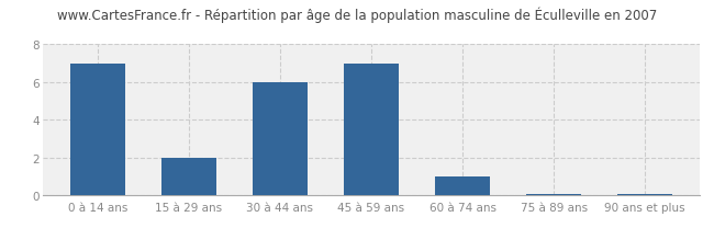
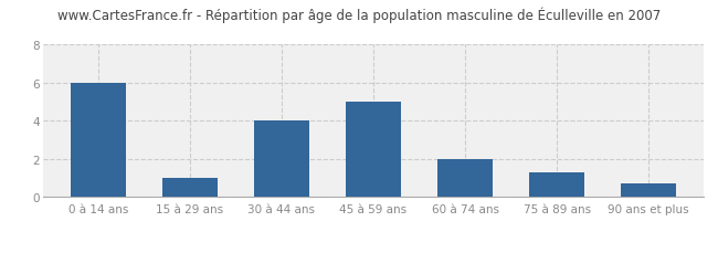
0 à 14 ans: 7.0 -> 6.0
15 à 29 ans: 2.0 -> 1.0
30 à 44 ans: 6.0 -> 4.0
45 à 59 ans: 7.0 -> 5.0
60 à 74 ans: 1.0 -> 2.0
75 à 89 ans: 0.1 -> 1.3
90 ans et plus: 0.1 -> 0.7
